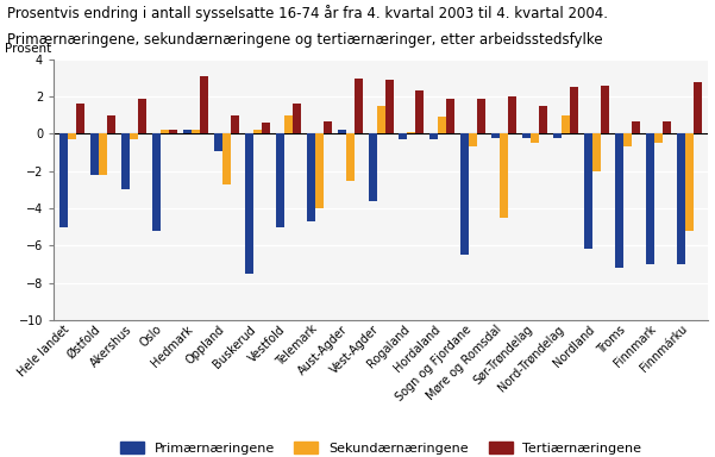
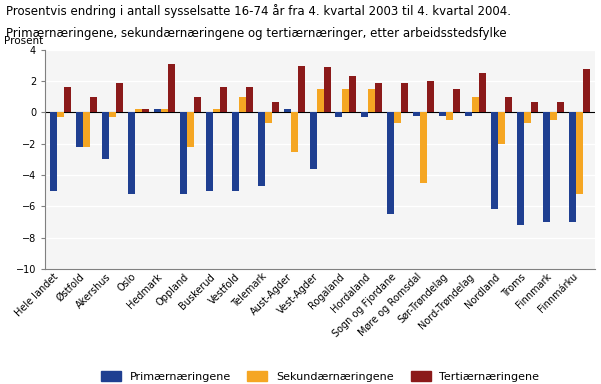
Primærnæringene/Oppland: -0.9 -> -5.2
Sekundærnæringene/Oppland: -2.7 -> -2.2
Primærnæringene/Buskerud: -7.5 -> -5.0
Tertiærnæringene/Buskerud: 0.6 -> 1.6
Sekundærnæringene/Telemark: -4.0 -> -0.7
Sekundærnæringene/Rogaland: 0.1 -> 1.5
Sekundærnæringene/Hordaland: 0.9 -> 1.5
Tertiærnæringene/Nordland: 2.6 -> 1.0
